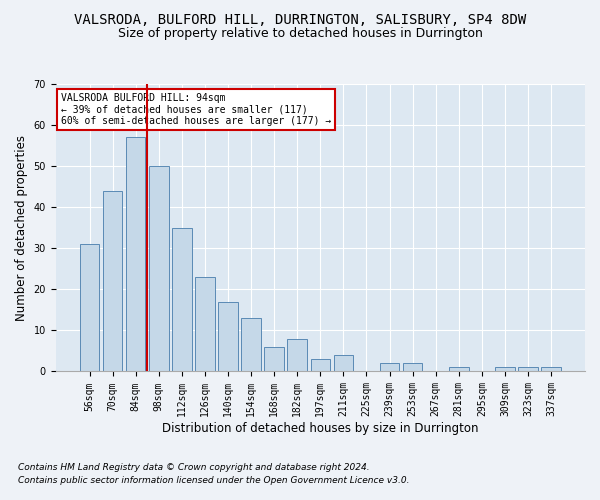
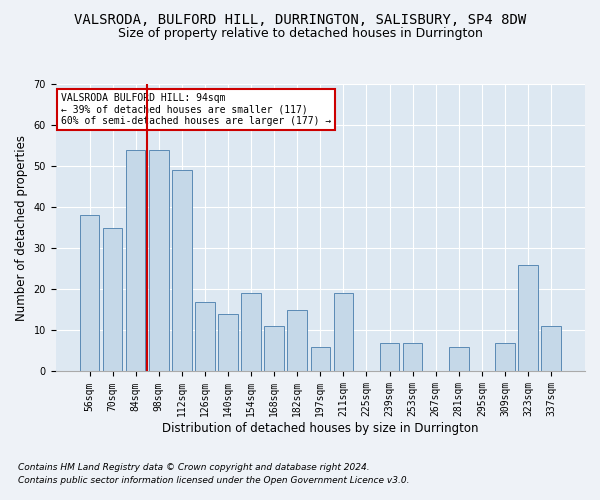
56sqm: 31 -> 38
70sqm: 44 -> 35
84sqm: 57 -> 54
98sqm: 50 -> 54
112sqm: 35 -> 49
126sqm: 23 -> 17
140sqm: 17 -> 14
154sqm: 13 -> 19
168sqm: 6 -> 11
182sqm: 8 -> 15
197sqm: 3 -> 6
211sqm: 4 -> 19
239sqm: 2 -> 7
253sqm: 2 -> 7
281sqm: 1 -> 6
309sqm: 1 -> 7
323sqm: 1 -> 26
337sqm: 1 -> 11
